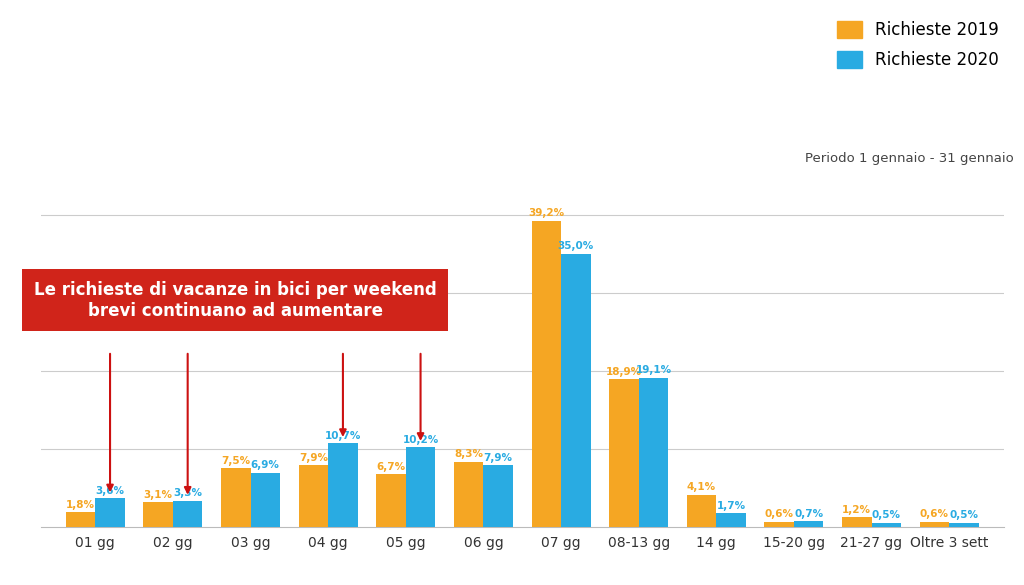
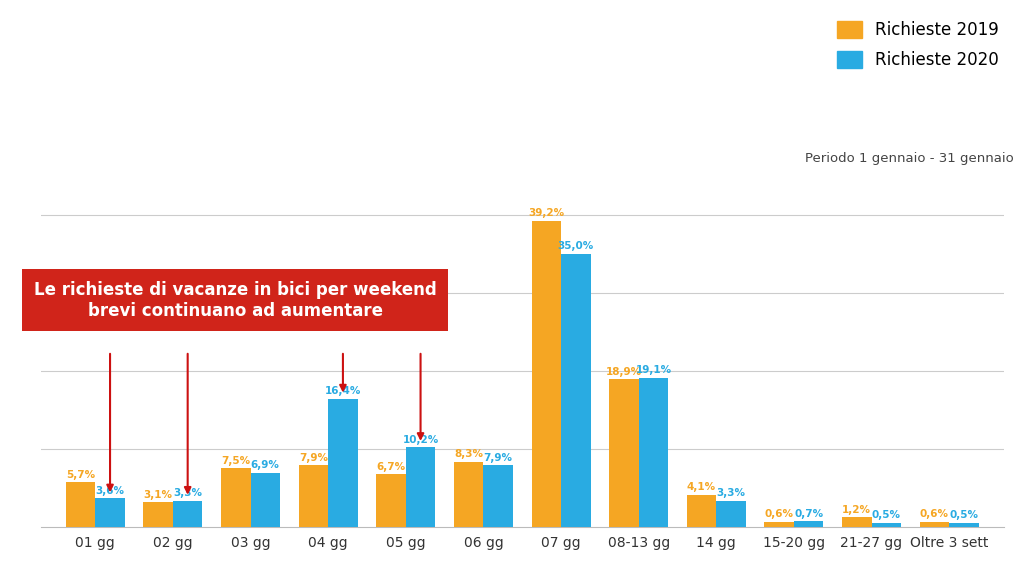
Richieste 2019/01 gg: 1,8% -> 5,7%
Richieste 2020/04 gg: 10,7% -> 16,4%
Richieste 2020/14 gg: 1,7% -> 3,3%
